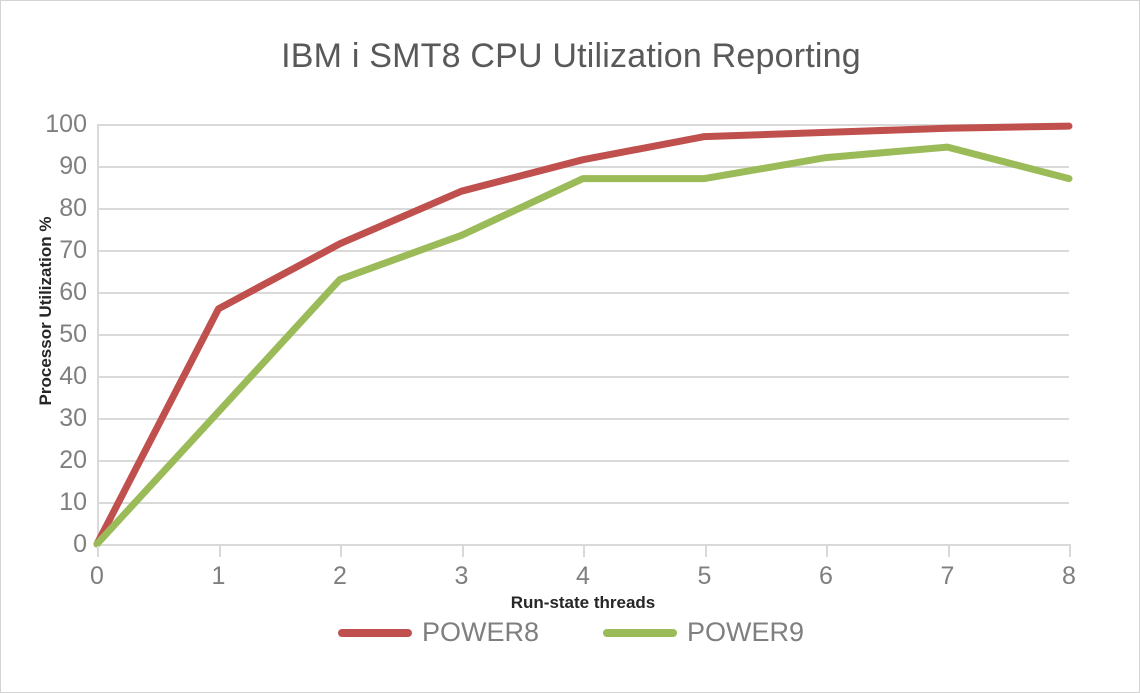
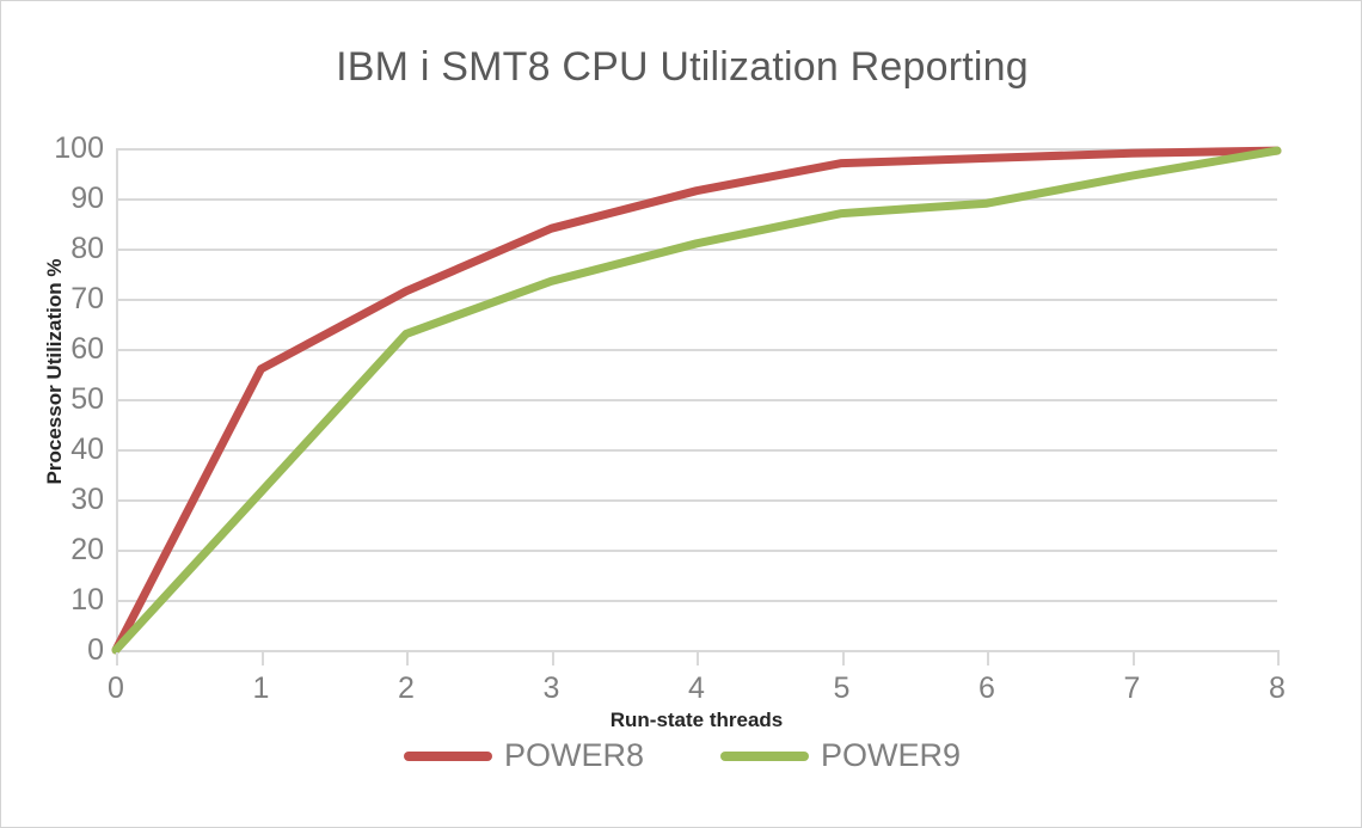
POWER9/4: 87 -> 81
POWER9/6: 92 -> 89
POWER9/8: 87 -> 100
